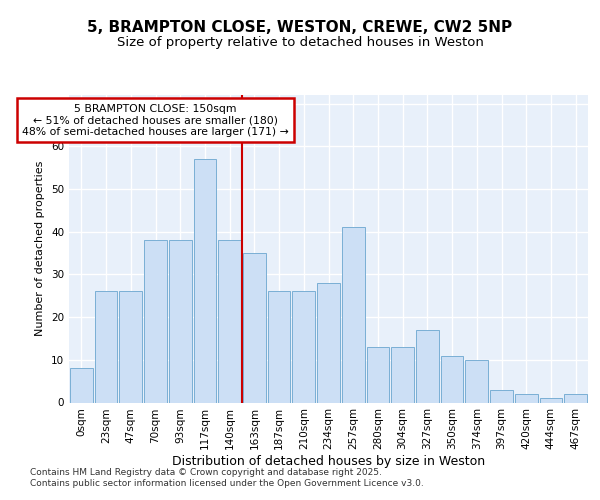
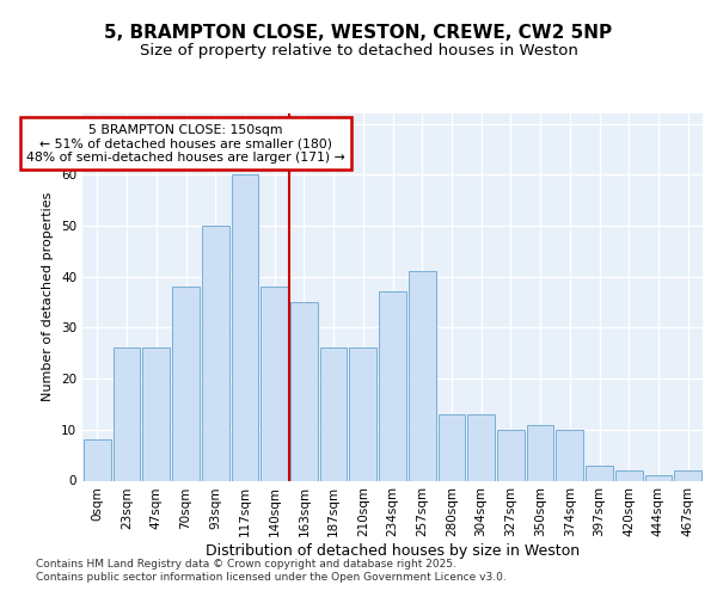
93sqm: 38 -> 50
117sqm: 57 -> 60
234sqm: 28 -> 37
327sqm: 17 -> 10
